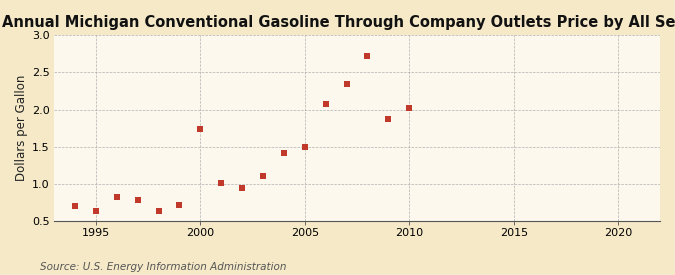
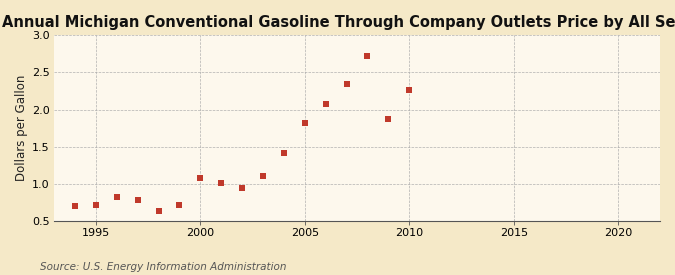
1995: 0.64 -> 0.72
2000: 1.74 -> 1.08
2005: 1.50 -> 1.82
2010: 2.02 -> 2.27
